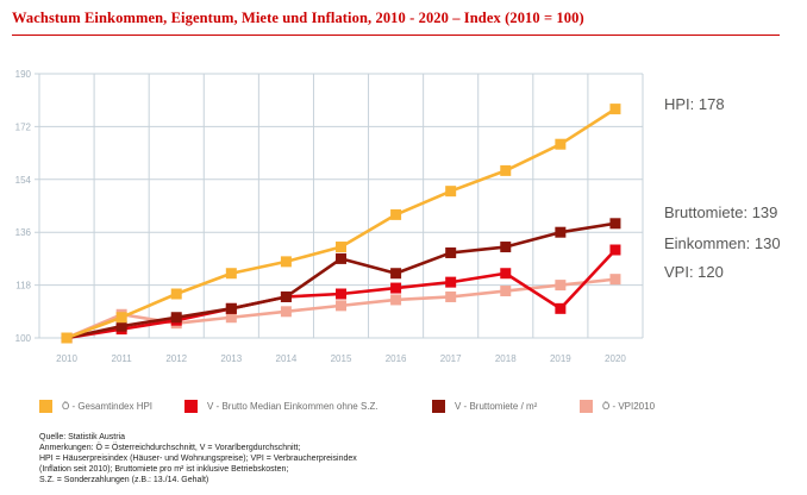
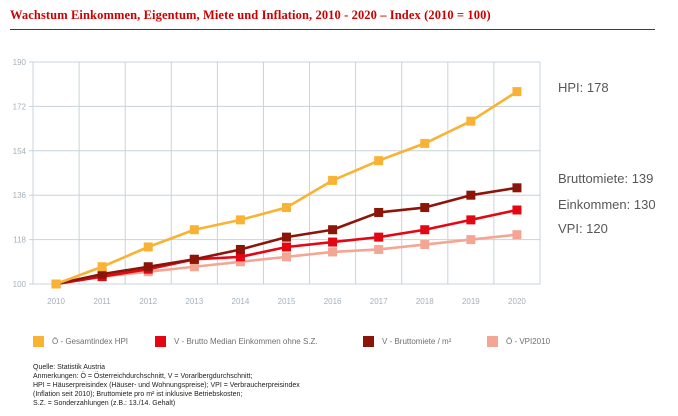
Ö - VPI2010/2011: 108 -> 103
V - Brutto Median Einkommen ohne S.Z./2014: 114 -> 111
V - Bruttomiete / m²/2015: 127 -> 119
V - Brutto Median Einkommen ohne S.Z./2019: 110 -> 126
